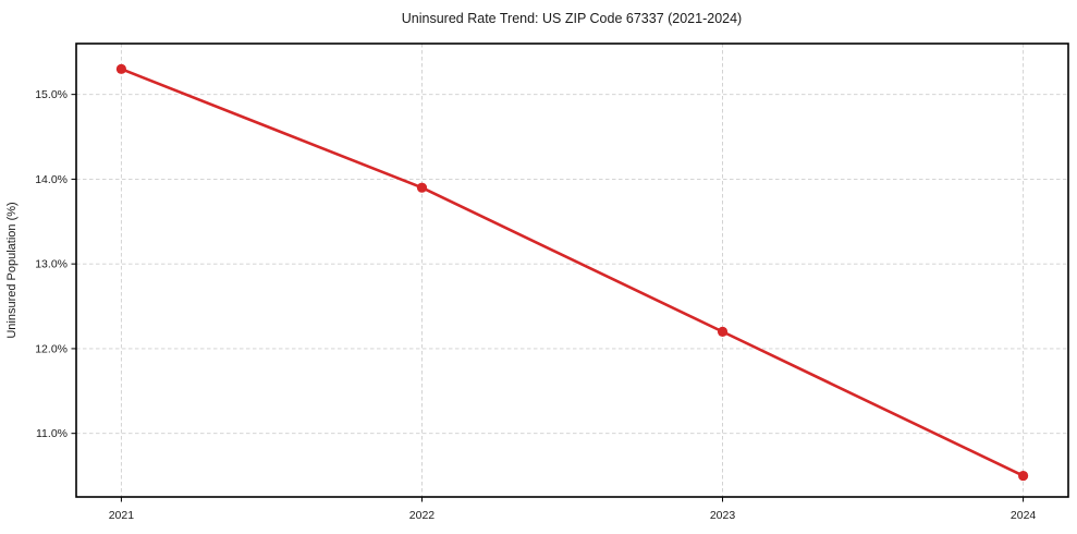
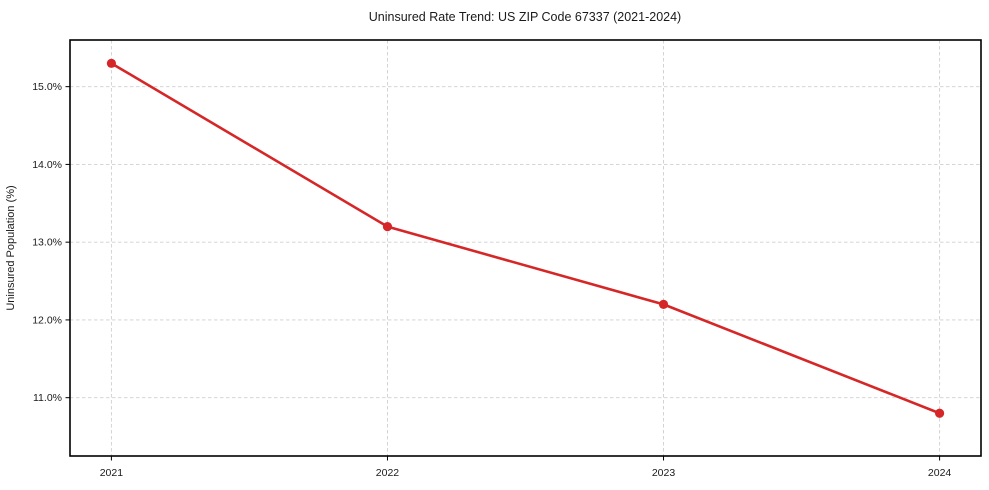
2022: 13.9% -> 13.2%
2024: 10.5% -> 10.8%
